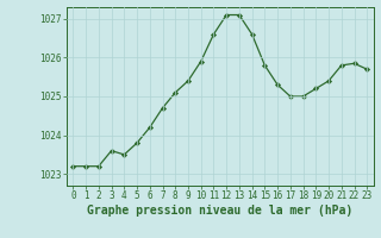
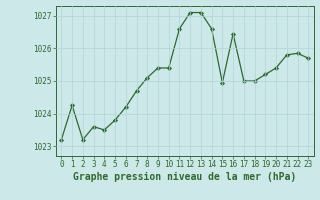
1: 1023.20 -> 1024.25
10: 1025.90 -> 1025.40
15: 1025.80 -> 1024.95
16: 1025.30 -> 1026.45
